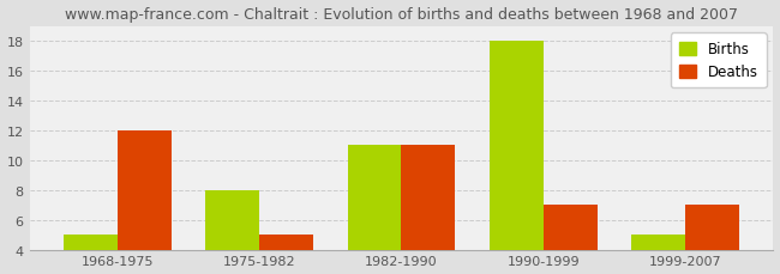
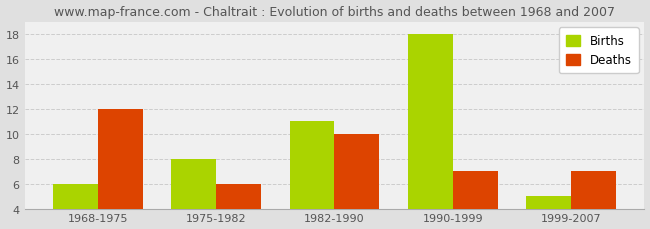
Births/1968-1975: 5 -> 6
Deaths/1975-1982: 5 -> 6
Deaths/1982-1990: 11 -> 10
